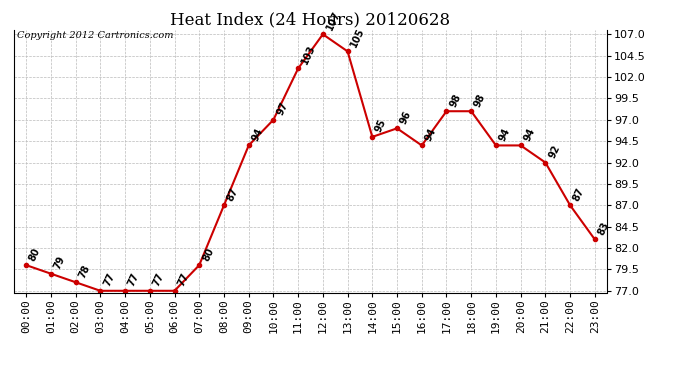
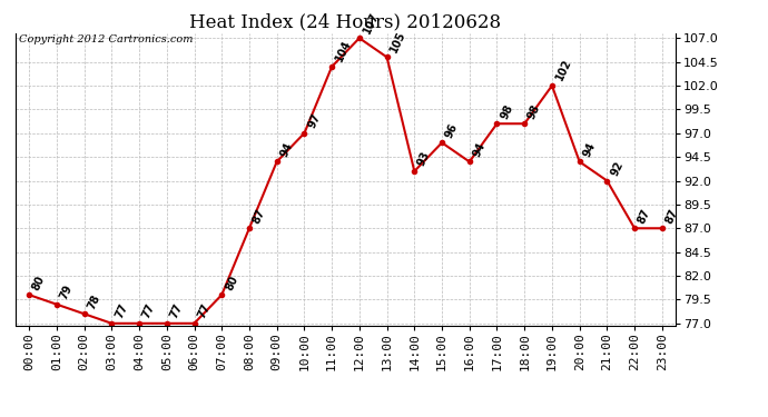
11:00: 103 -> 104
14:00: 95 -> 93
19:00: 94 -> 102
23:00: 83 -> 87
